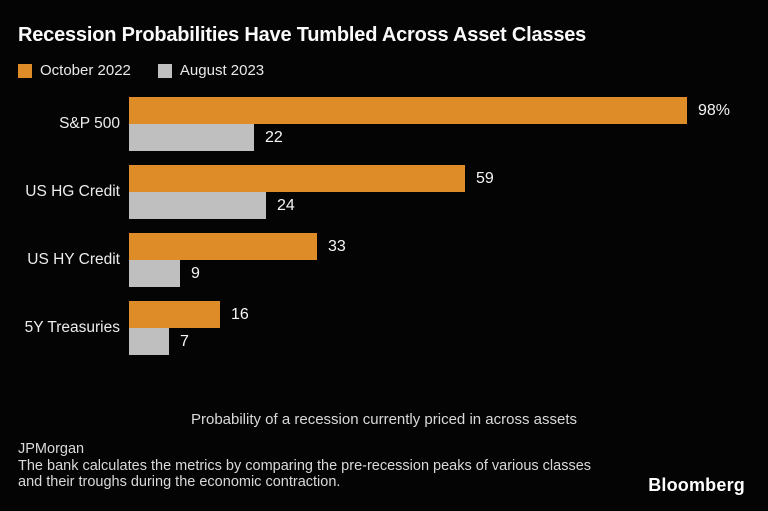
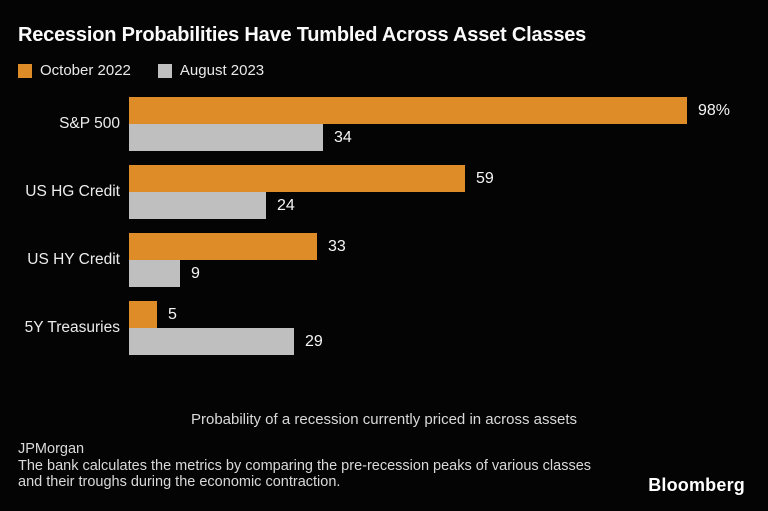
August 2023/S&P 500: 22 -> 34
October 2022/5Y Treasuries: 16 -> 5
August 2023/5Y Treasuries: 7 -> 29
